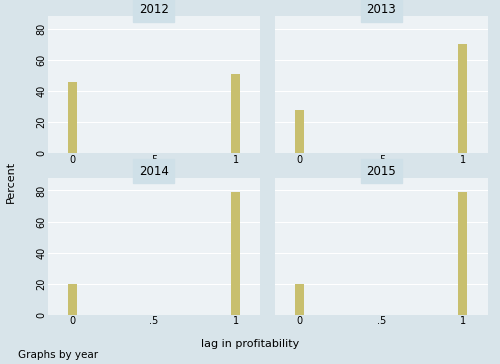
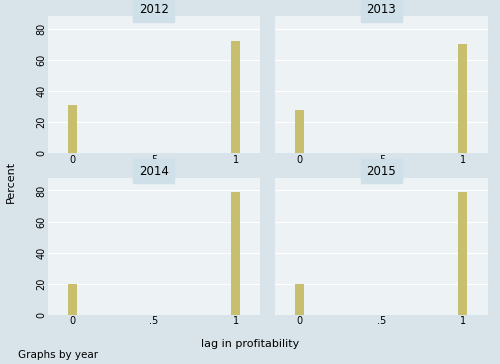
2012/0: 46 -> 31
2012/1: 51 -> 72
